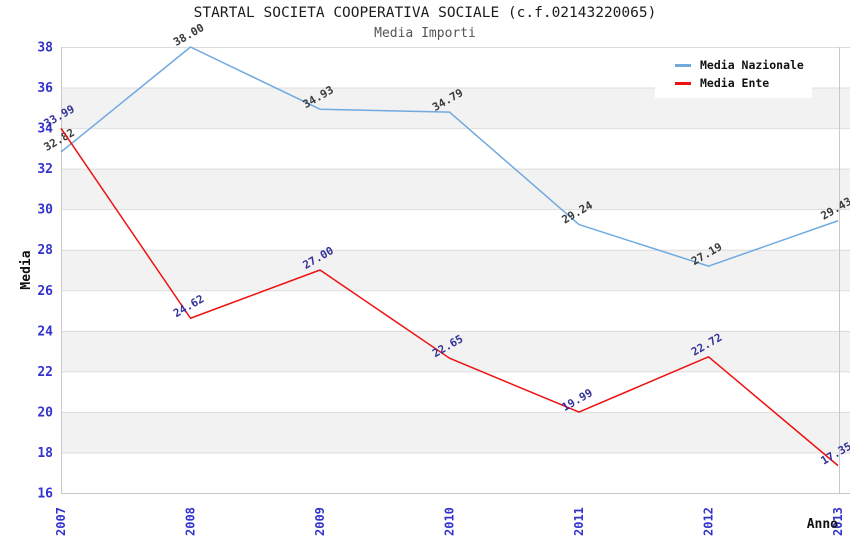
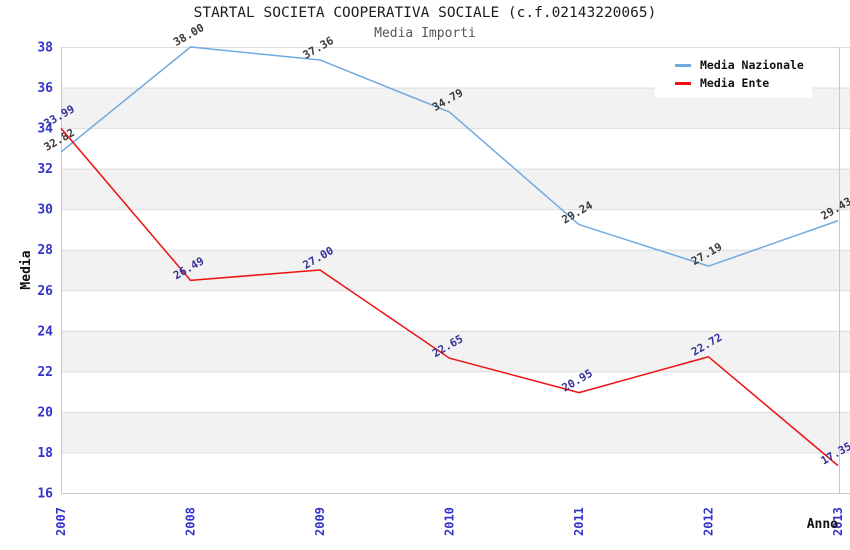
Media Ente/2008: 24.62 -> 26.49
Media Nazionale/2009: 34.93 -> 37.36
Media Ente/2011: 19.99 -> 20.95
